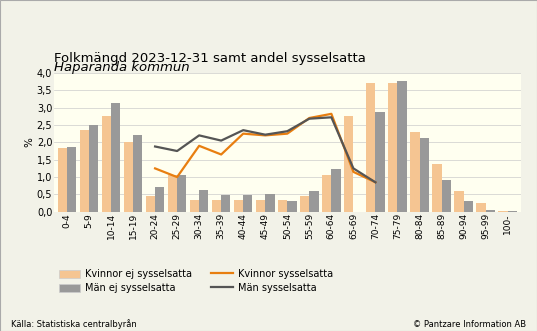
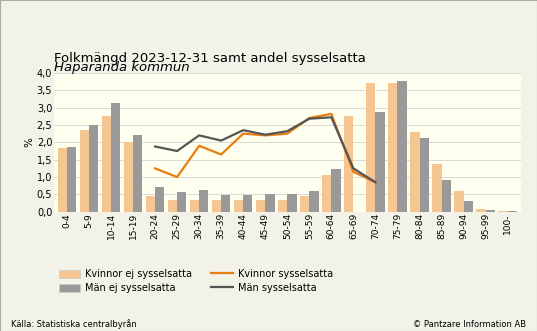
Kvinnor ej sysselsatta/25-29: 1,05 -> 0,35
Män ej sysselsatta/25-29: 1,05 -> 0,58
Män ej sysselsatta/50-54: 0,30 -> 0,52
Kvinnor ej sysselsatta/95-99: 0,25 -> 0,08
